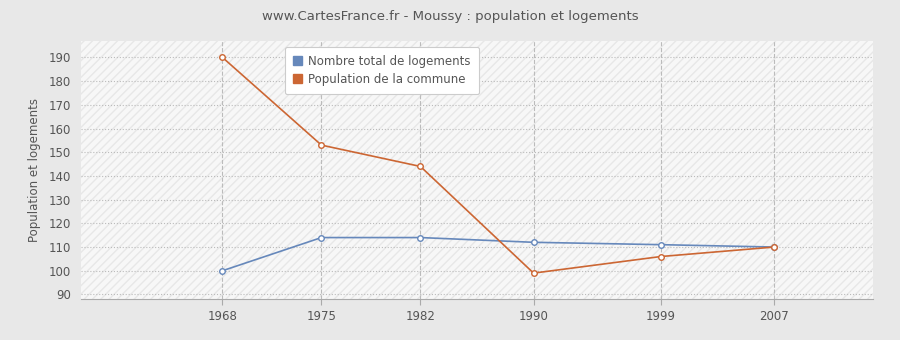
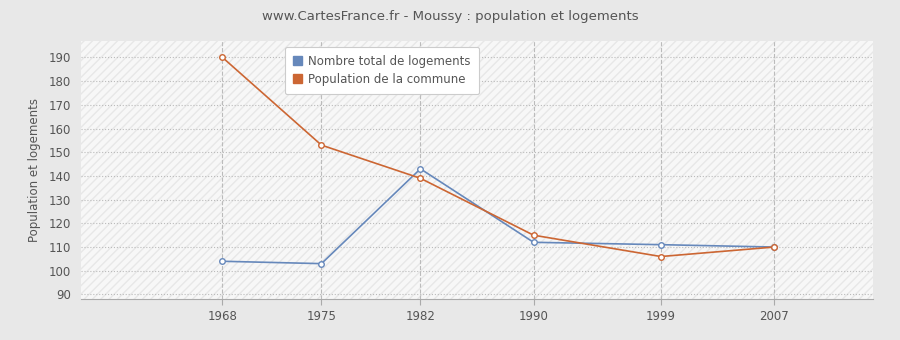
Nombre total de logements/1968: 100 -> 104
Nombre total de logements/1975: 114 -> 103
Nombre total de logements/1982: 114 -> 143
Population de la commune/1982: 144 -> 139
Population de la commune/1990: 99 -> 115
